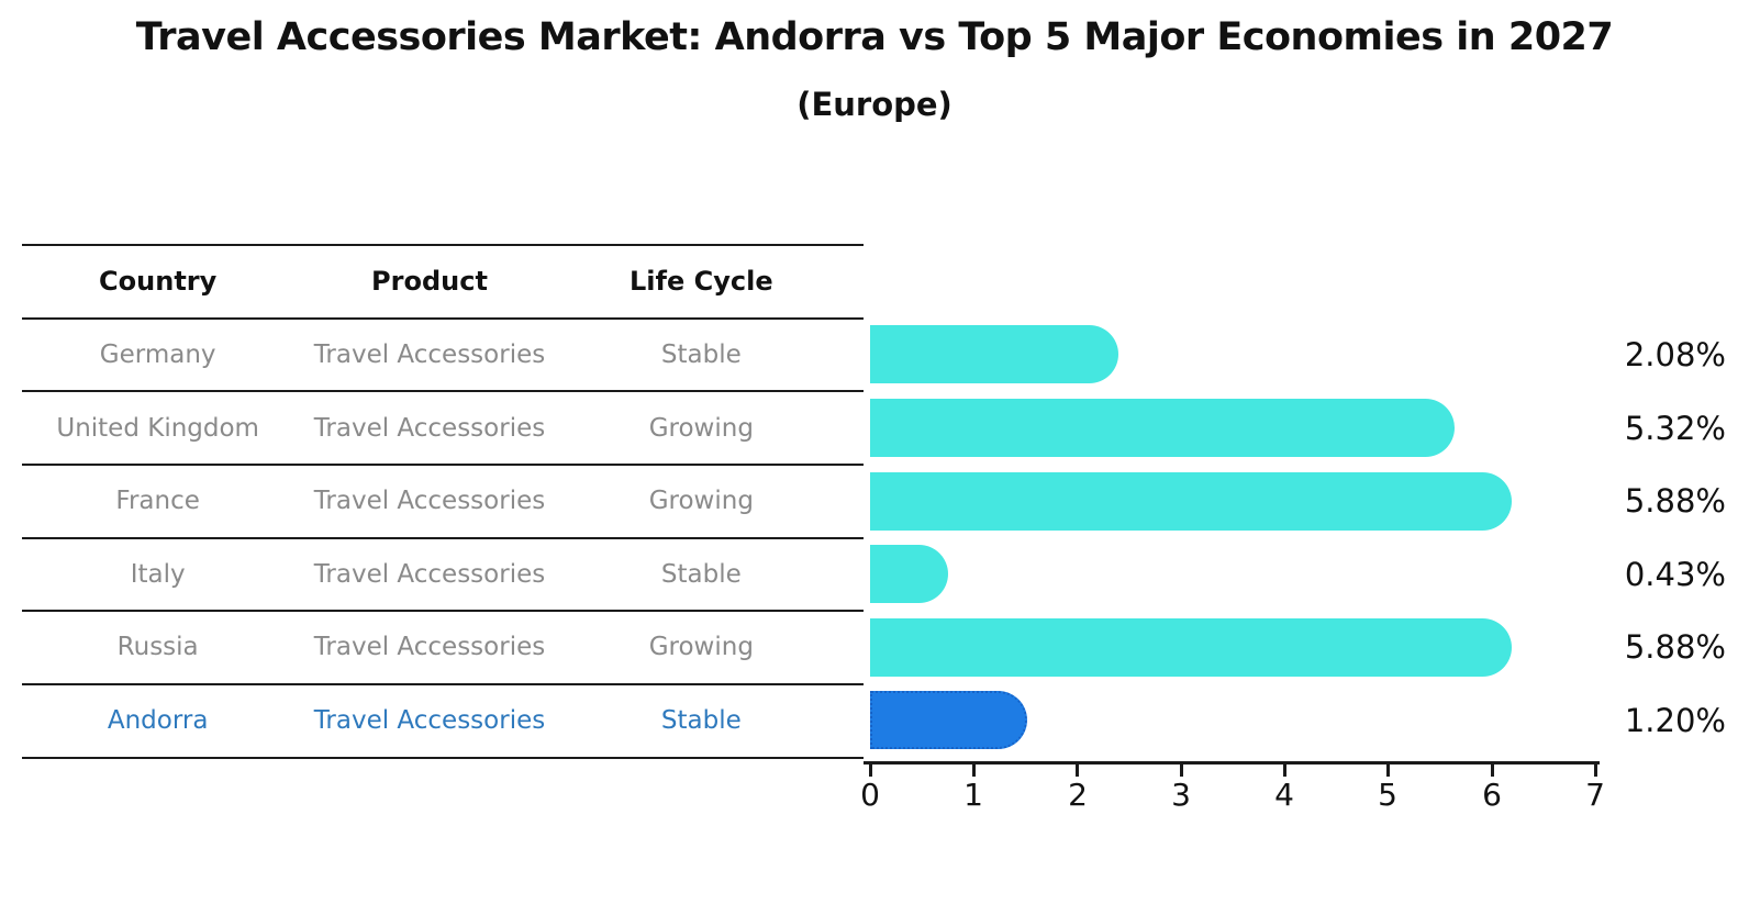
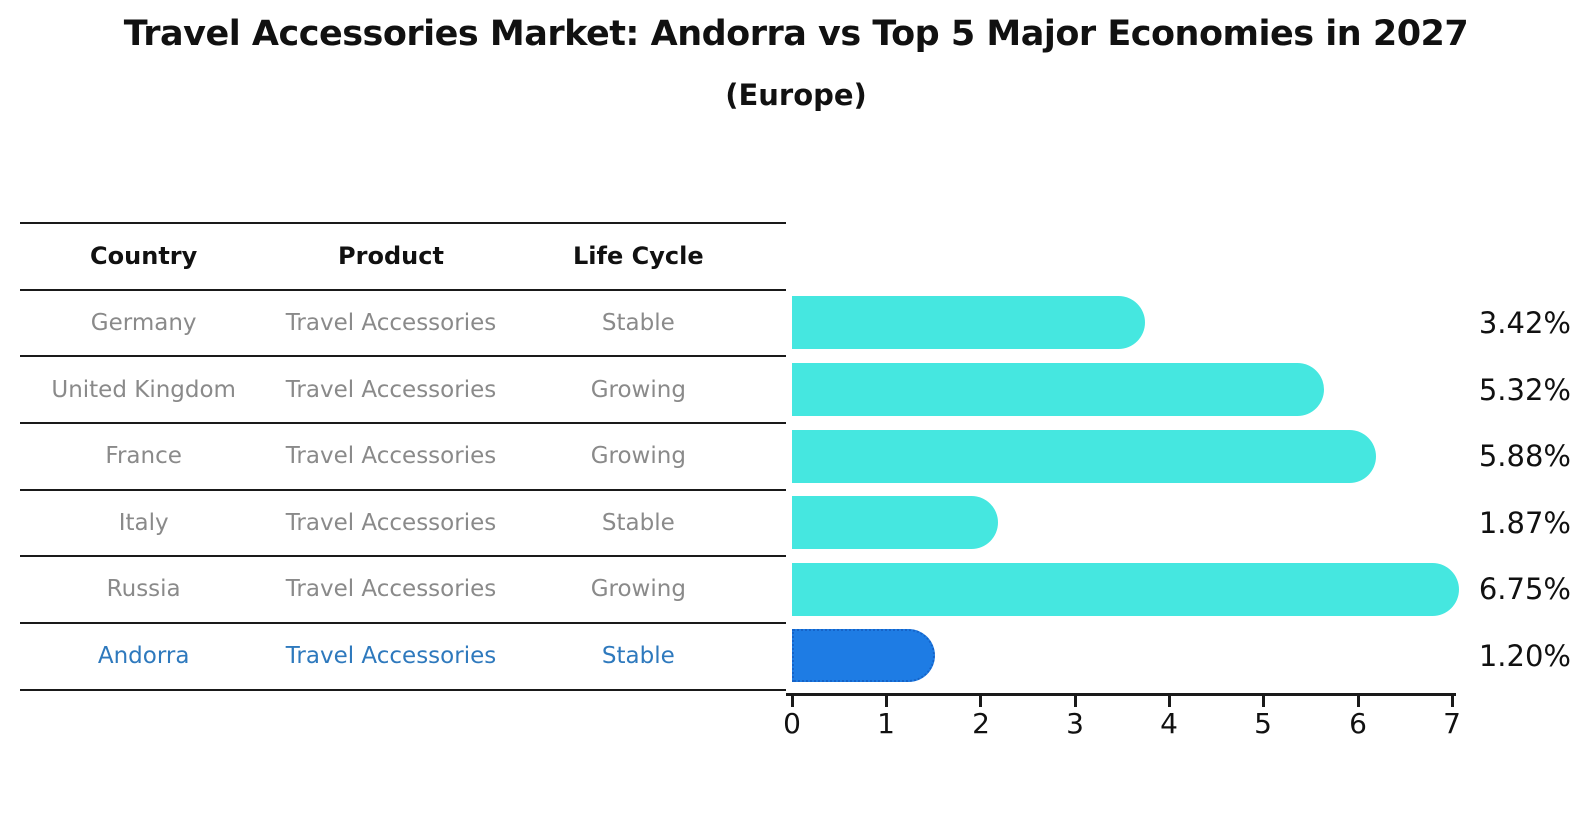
Germany: 2.08% -> 3.42%
Italy: 0.43% -> 1.87%
Russia: 5.88% -> 6.75%
